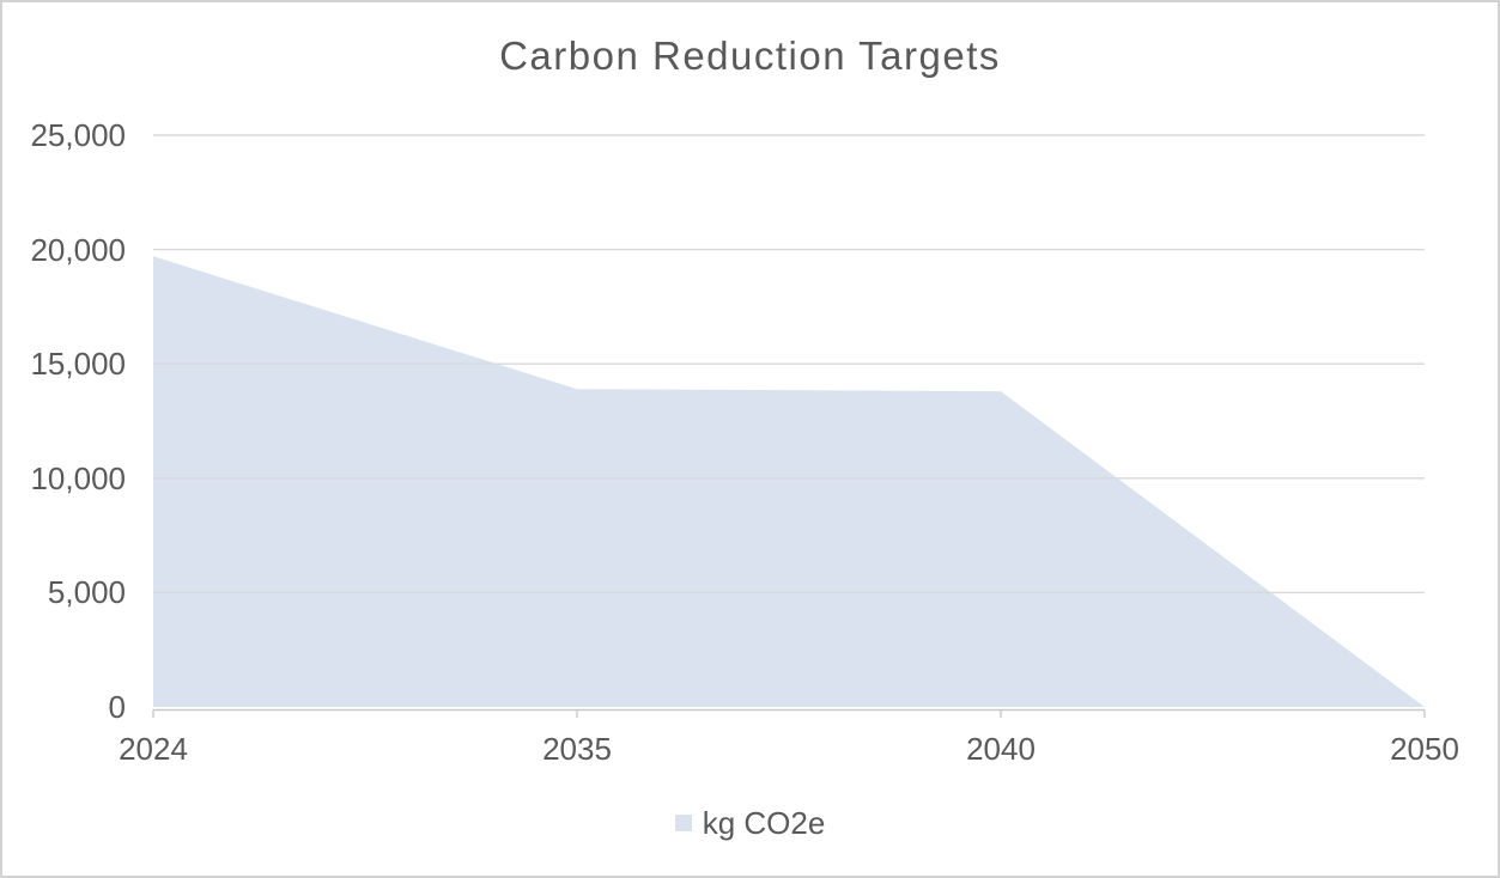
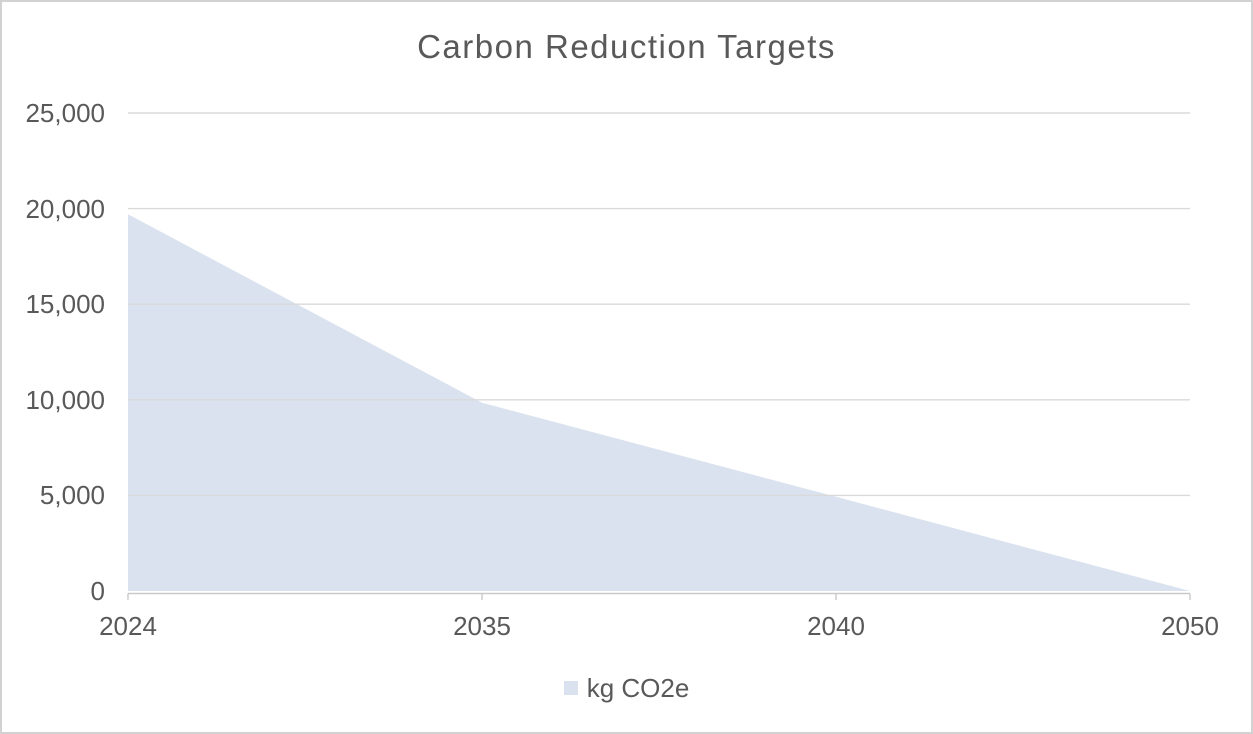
2035: 13900 -> 9800
2040: 13800 -> 4900
